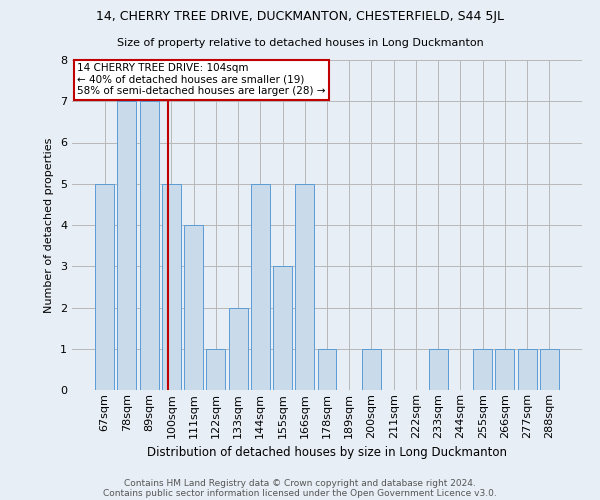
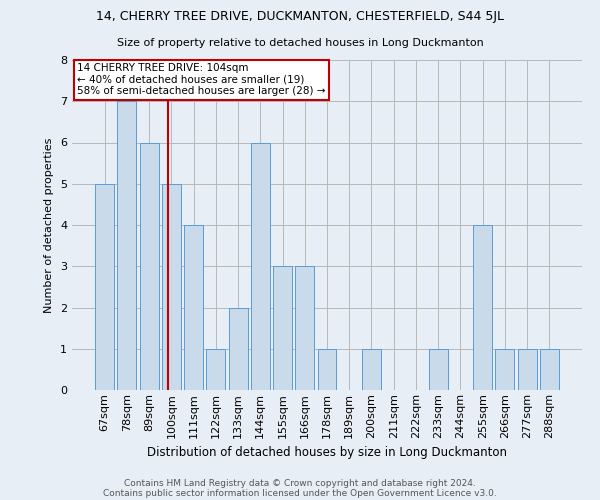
89sqm: 7 -> 6
144sqm: 5 -> 6
166sqm: 5 -> 3
255sqm: 1 -> 4
